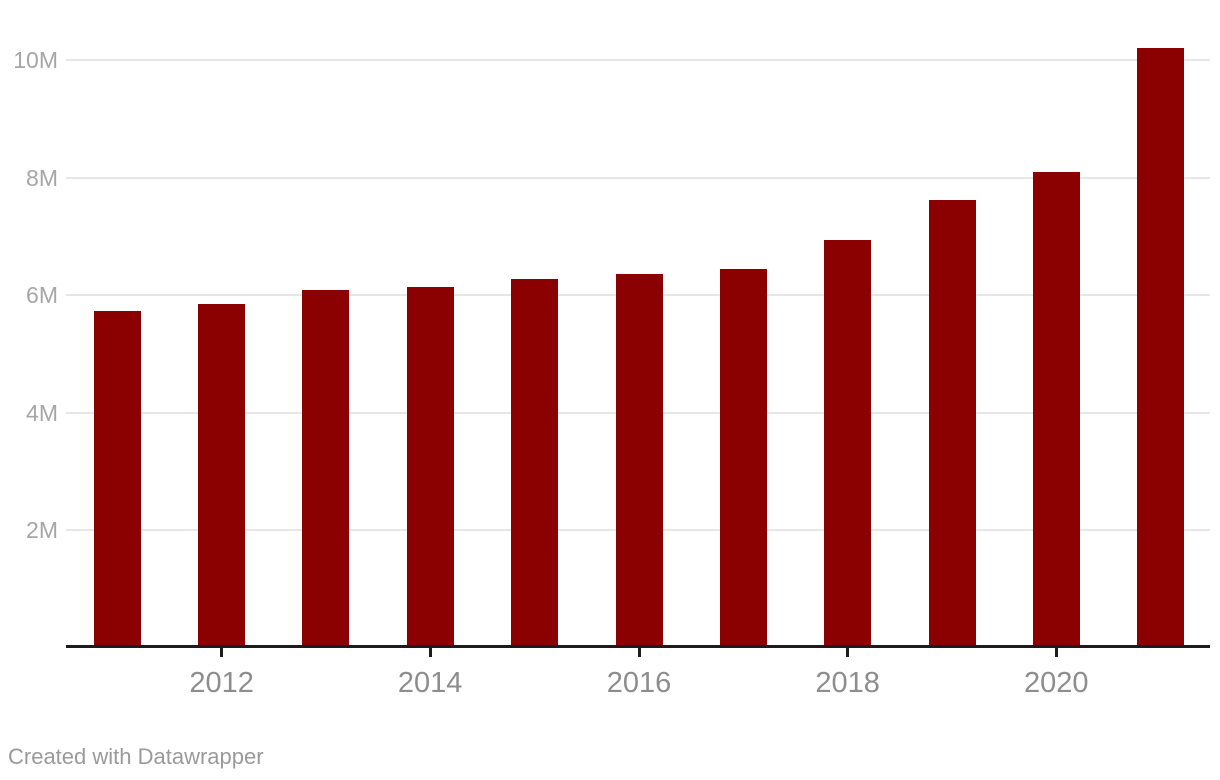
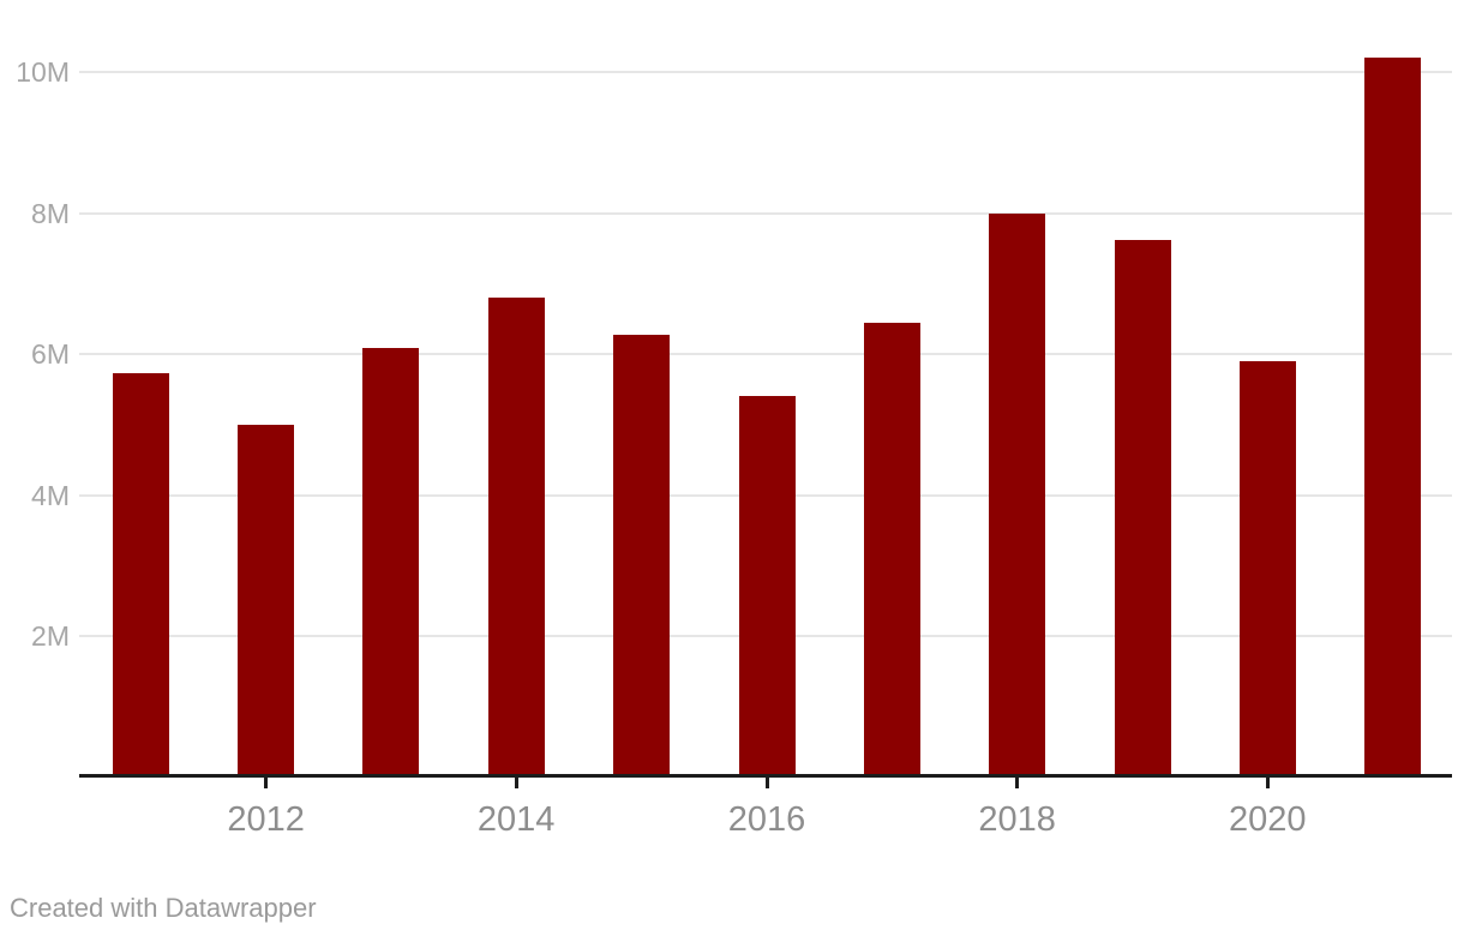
2012: 5.8M -> 5.0M
2014: 6.1M -> 6.8M
2016: 6.3M -> 5.4M
2018: 6.9M -> 8.0M
2020: 8.1M -> 5.9M
